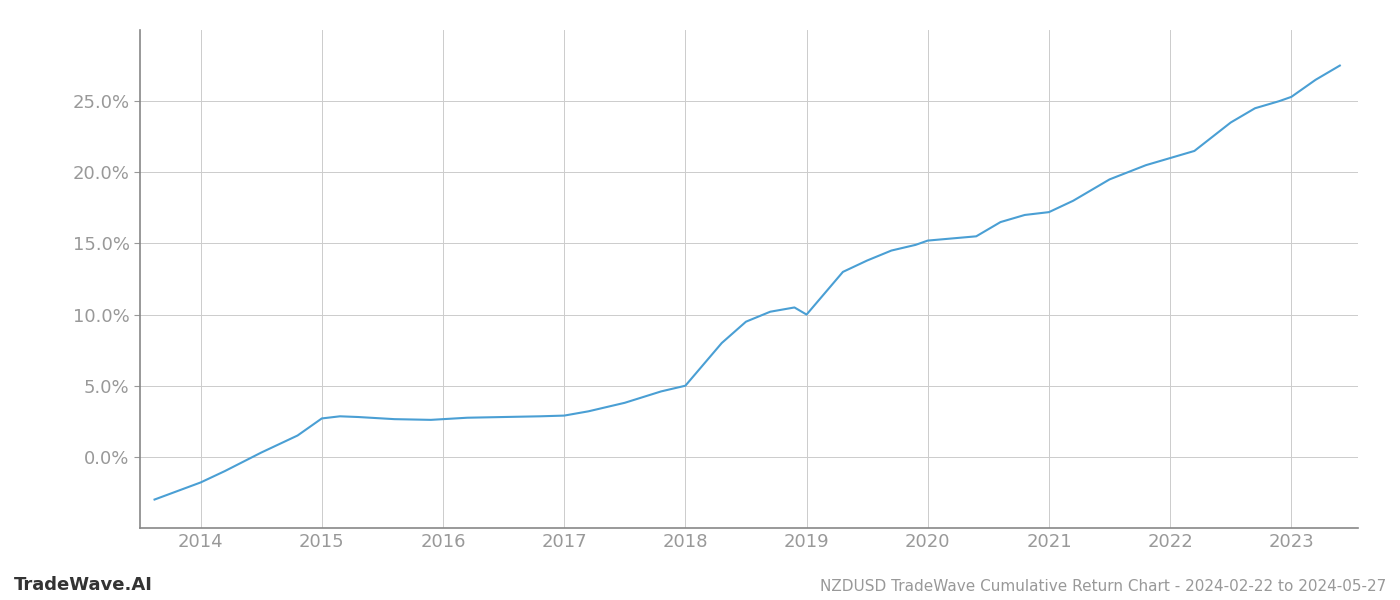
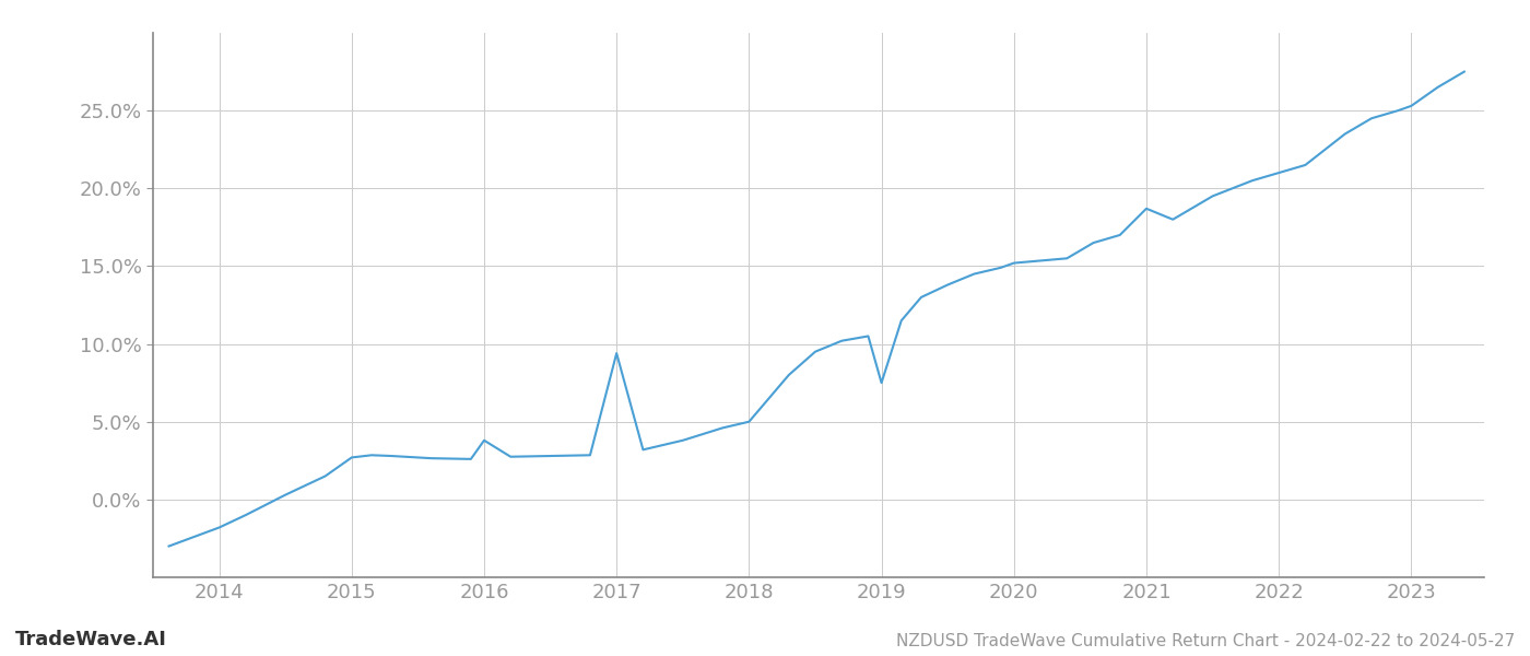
2016: 2.6% -> 3.8%
2017: 2.9% -> 9.4%
2019: 10.0% -> 7.5%
2021: 17.2% -> 18.7%
